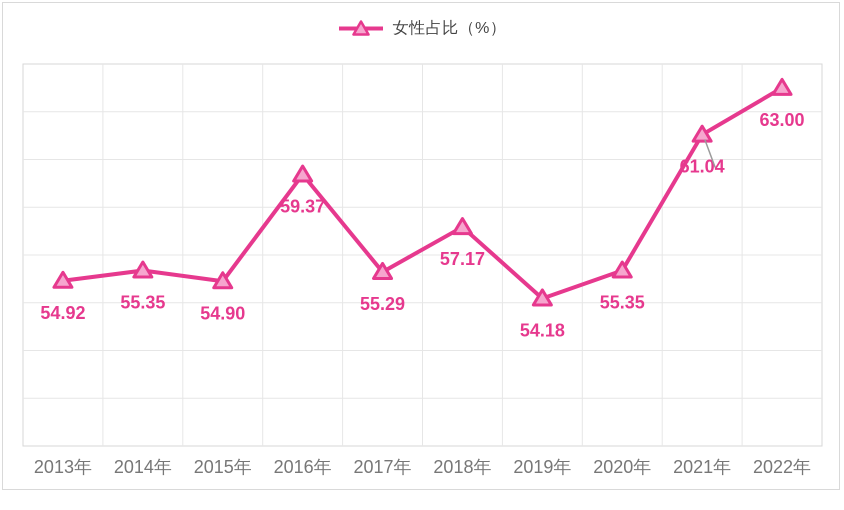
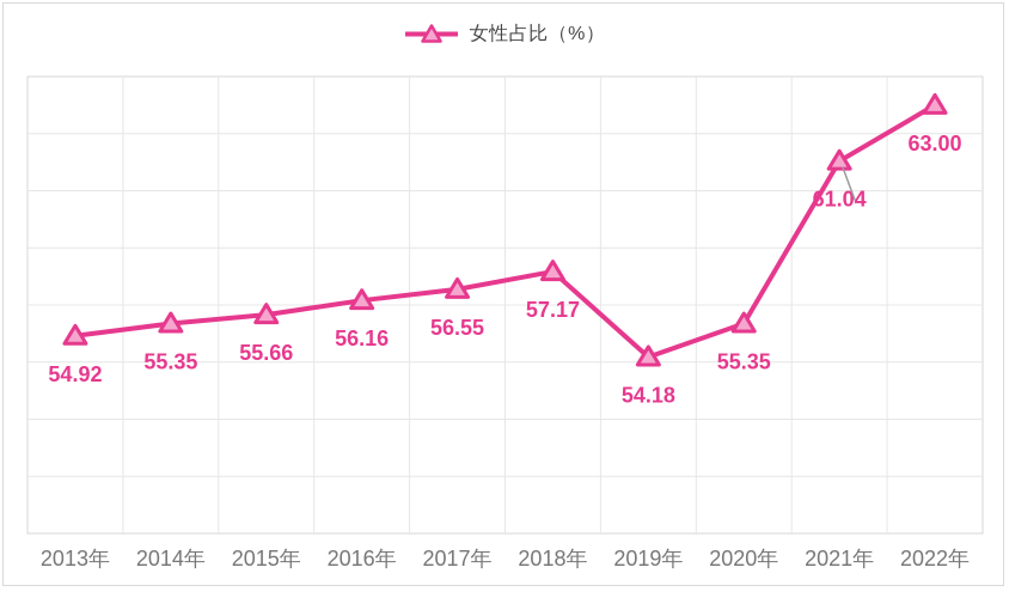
2015年: 54.90 -> 55.66
2016年: 59.37 -> 56.16
2017年: 55.29 -> 56.55
